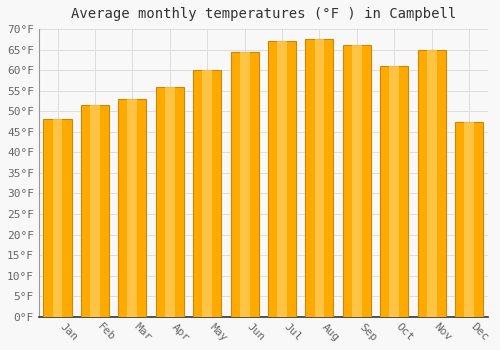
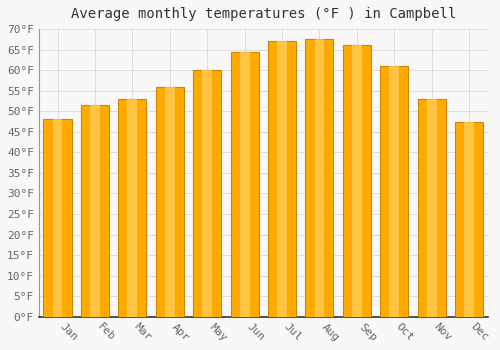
Nov: 65.0°F -> 53.0°F
